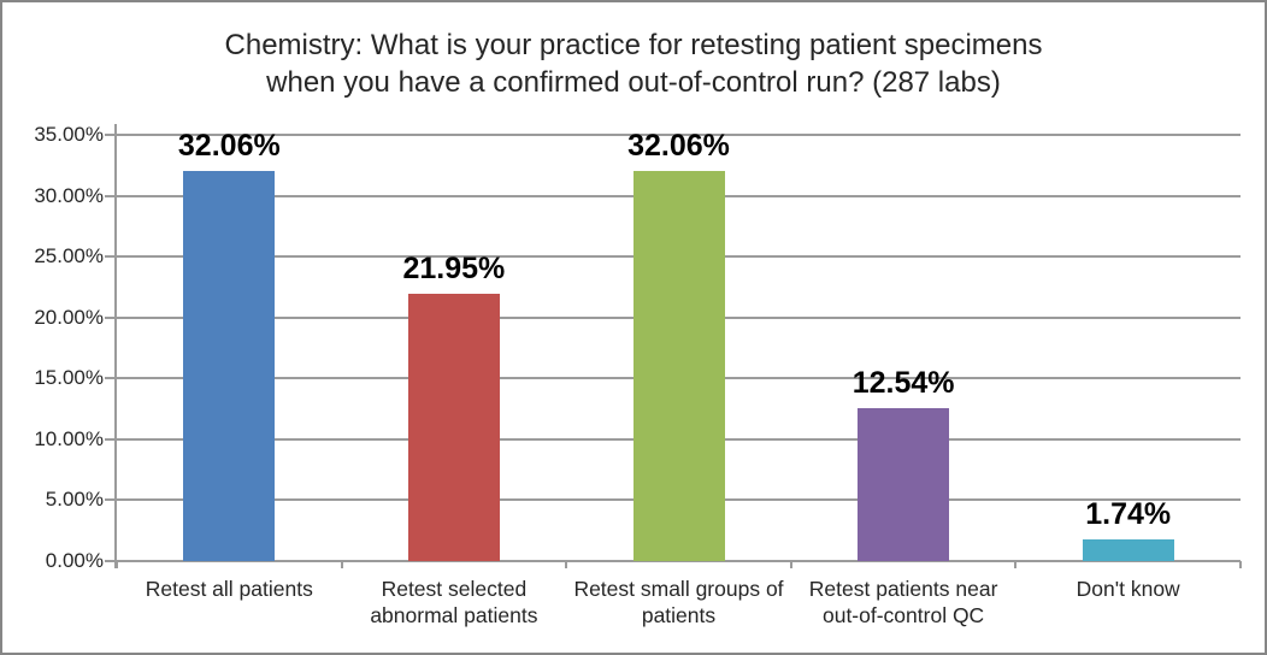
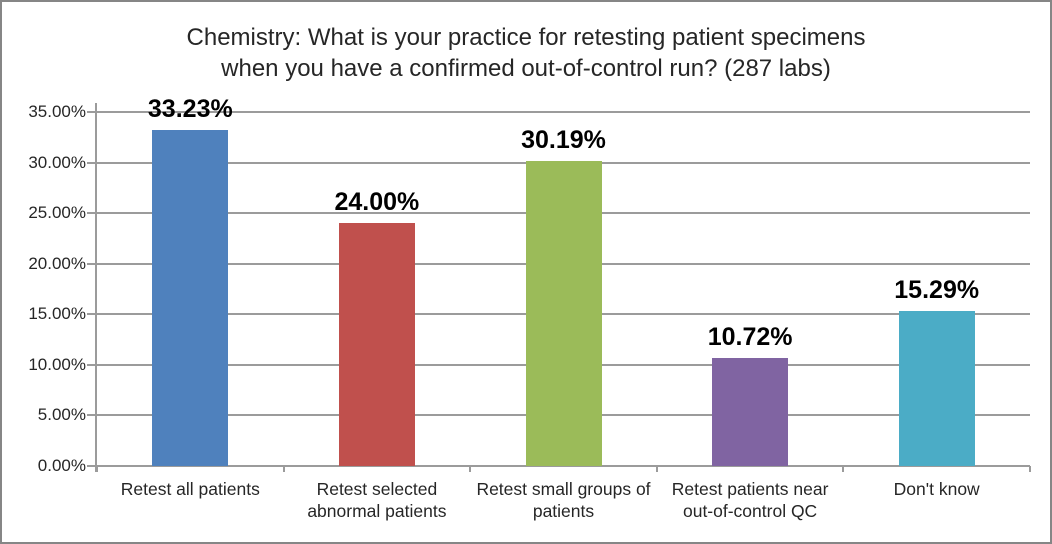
Retest all patients: 32.06% -> 33.23%
Retest selected abnormal patients: 21.95% -> 24.00%
Retest small groups of patients: 32.06% -> 30.19%
Retest patients near out-of-control QC: 12.54% -> 10.72%
Don't know: 1.74% -> 15.29%
